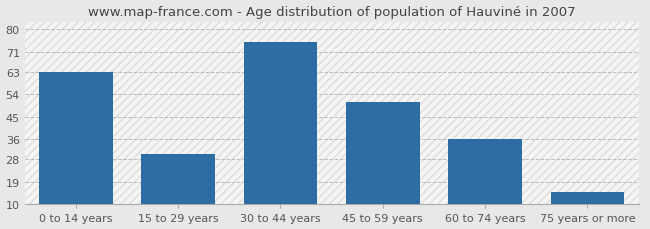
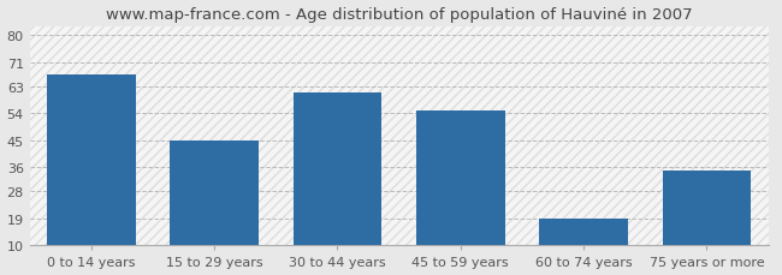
0 to 14 years: 63 -> 67
15 to 29 years: 30 -> 45
30 to 44 years: 75 -> 61
45 to 59 years: 51 -> 55
60 to 74 years: 36 -> 19
75 years or more: 15 -> 35
